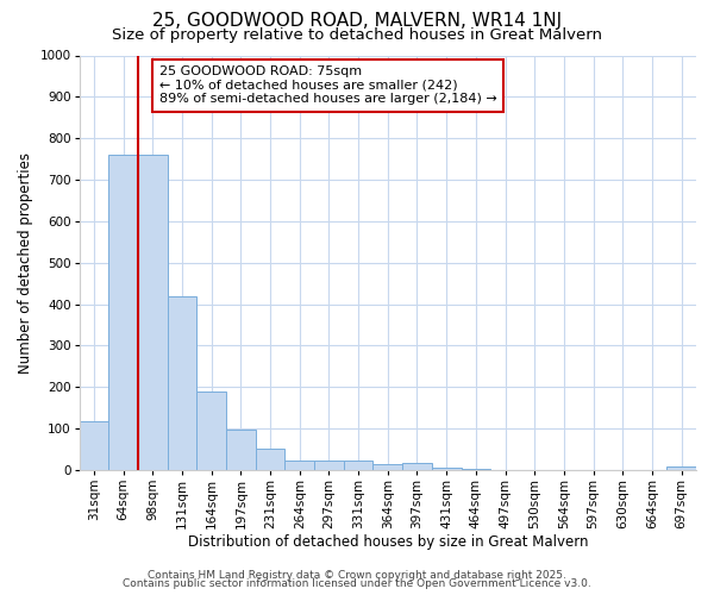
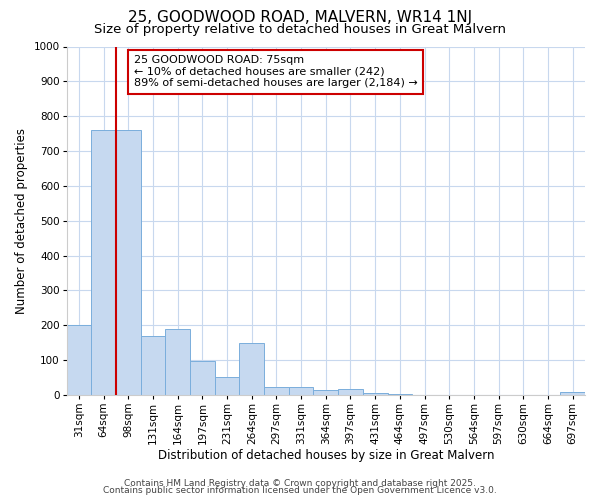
31sqm: 118 -> 200
131sqm: 420 -> 170
264sqm: 22 -> 150
